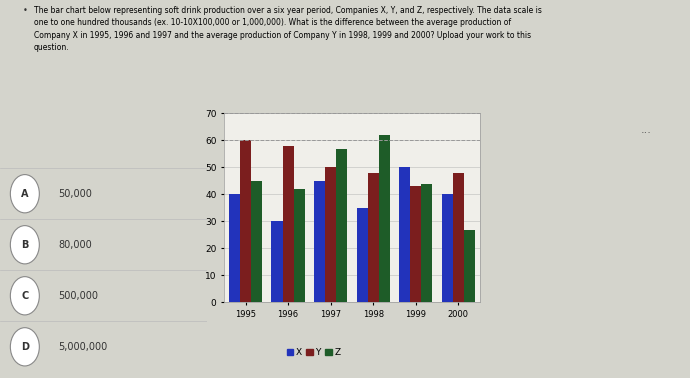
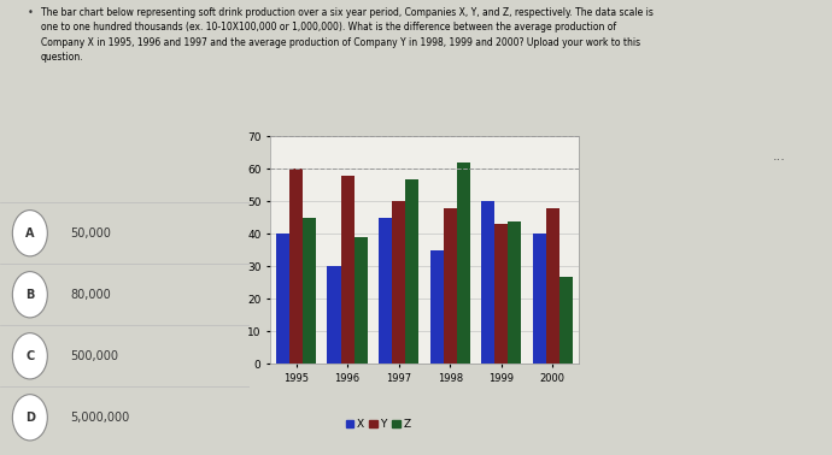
Z/1996: 42 -> 39
